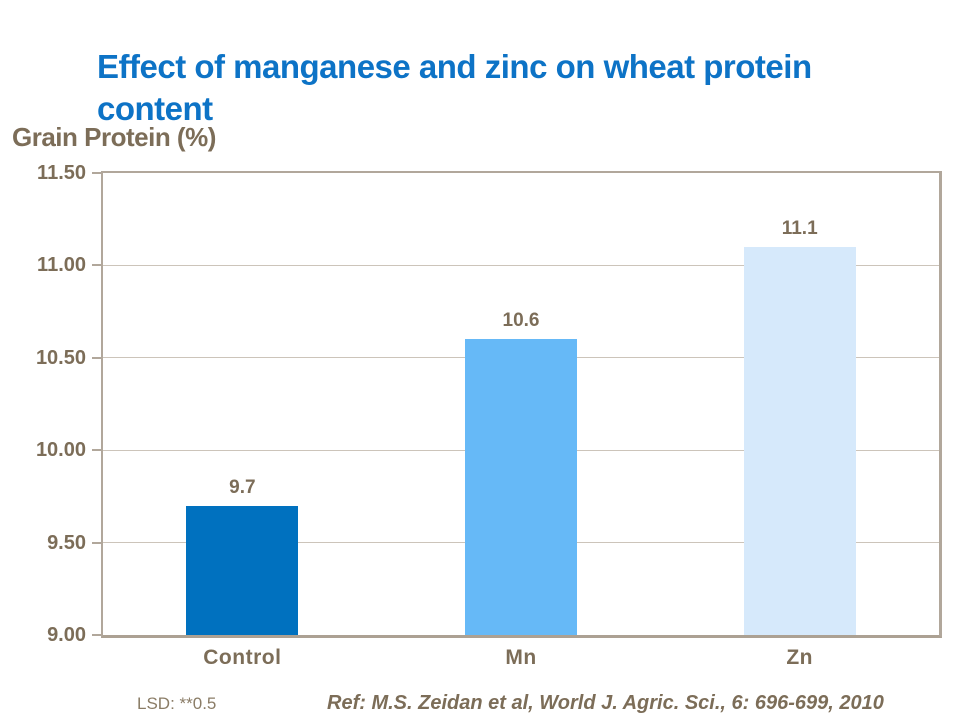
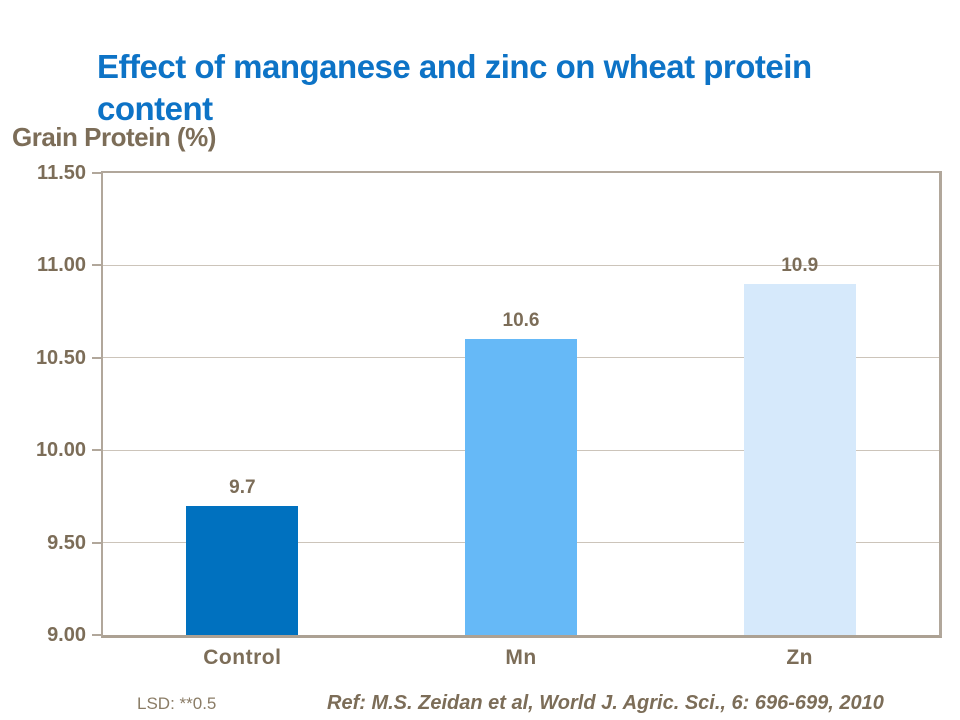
Zn: 11.1 -> 10.9
